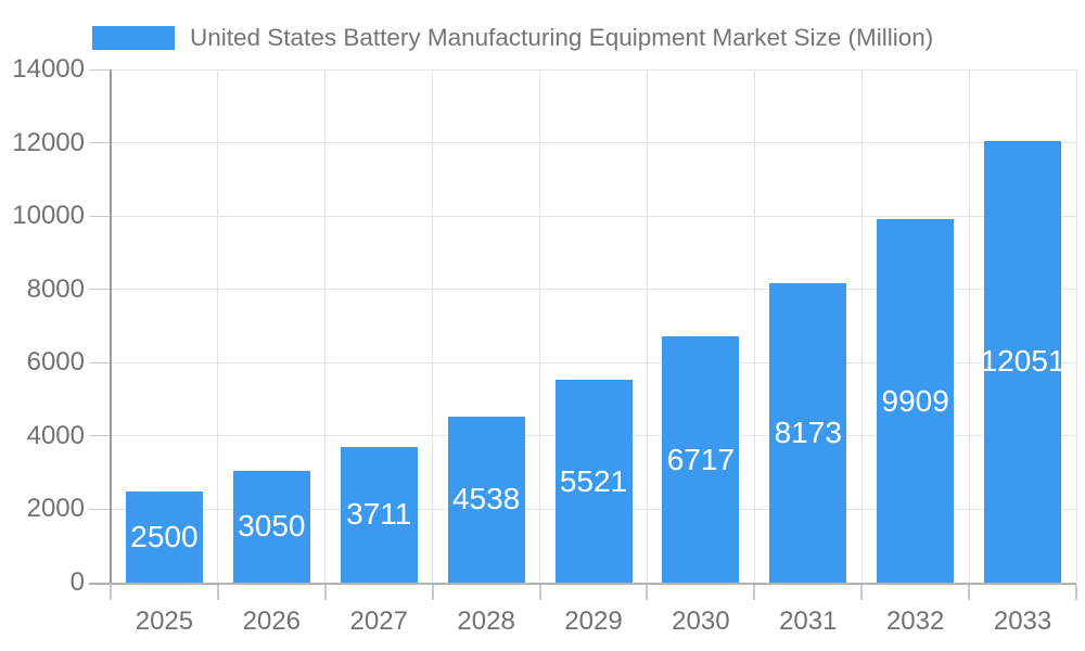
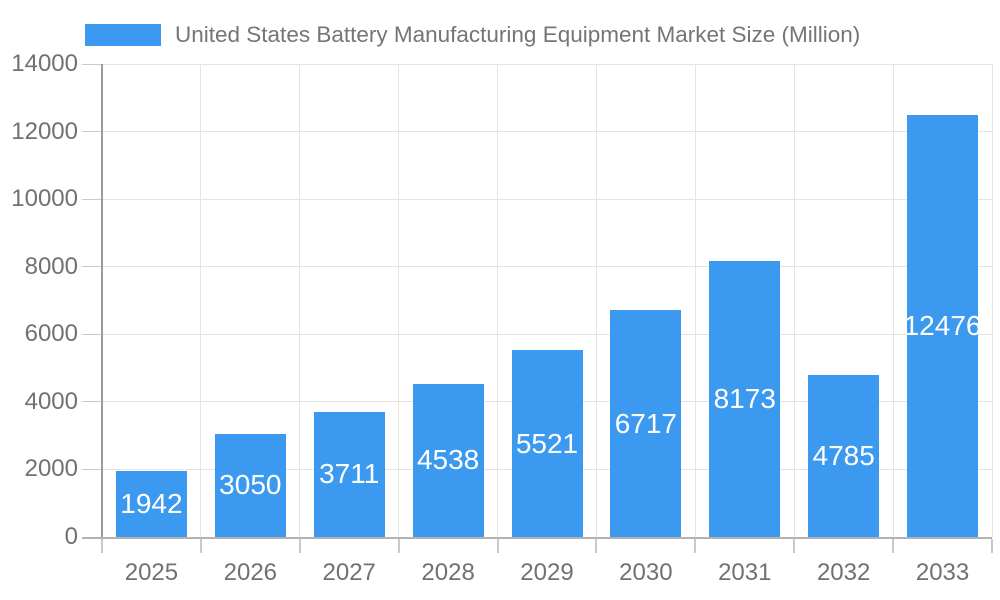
2025: 2500 -> 1942
2032: 9909 -> 4785
2033: 12051 -> 12476
